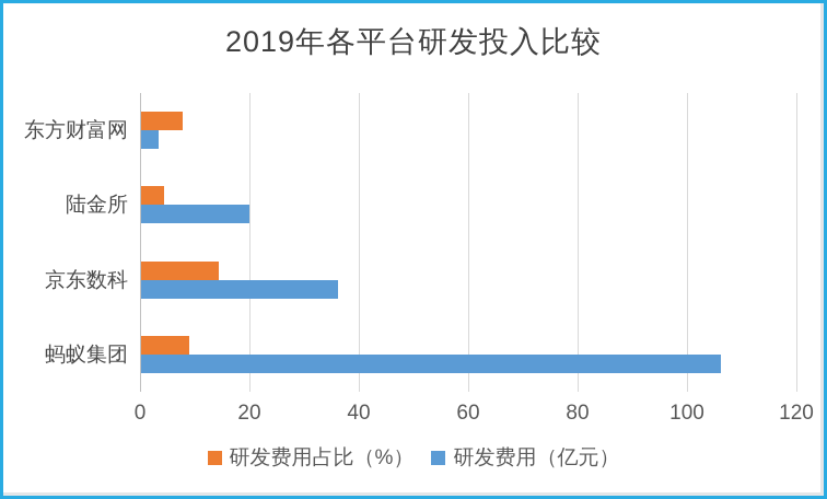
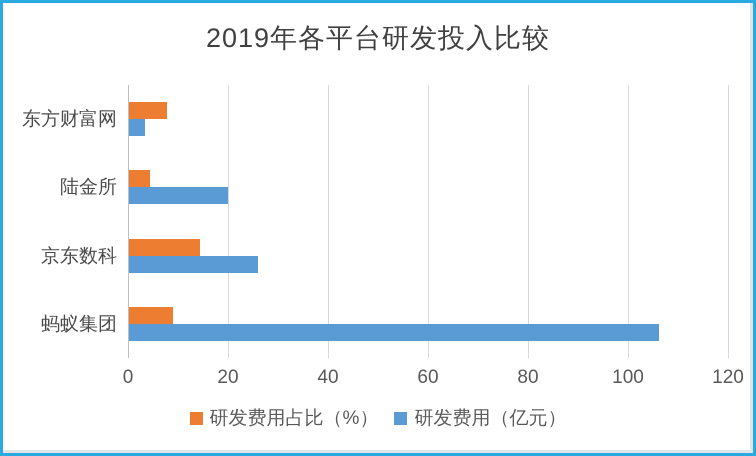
研发费用（亿元）/京东数科: 36 -> 26
